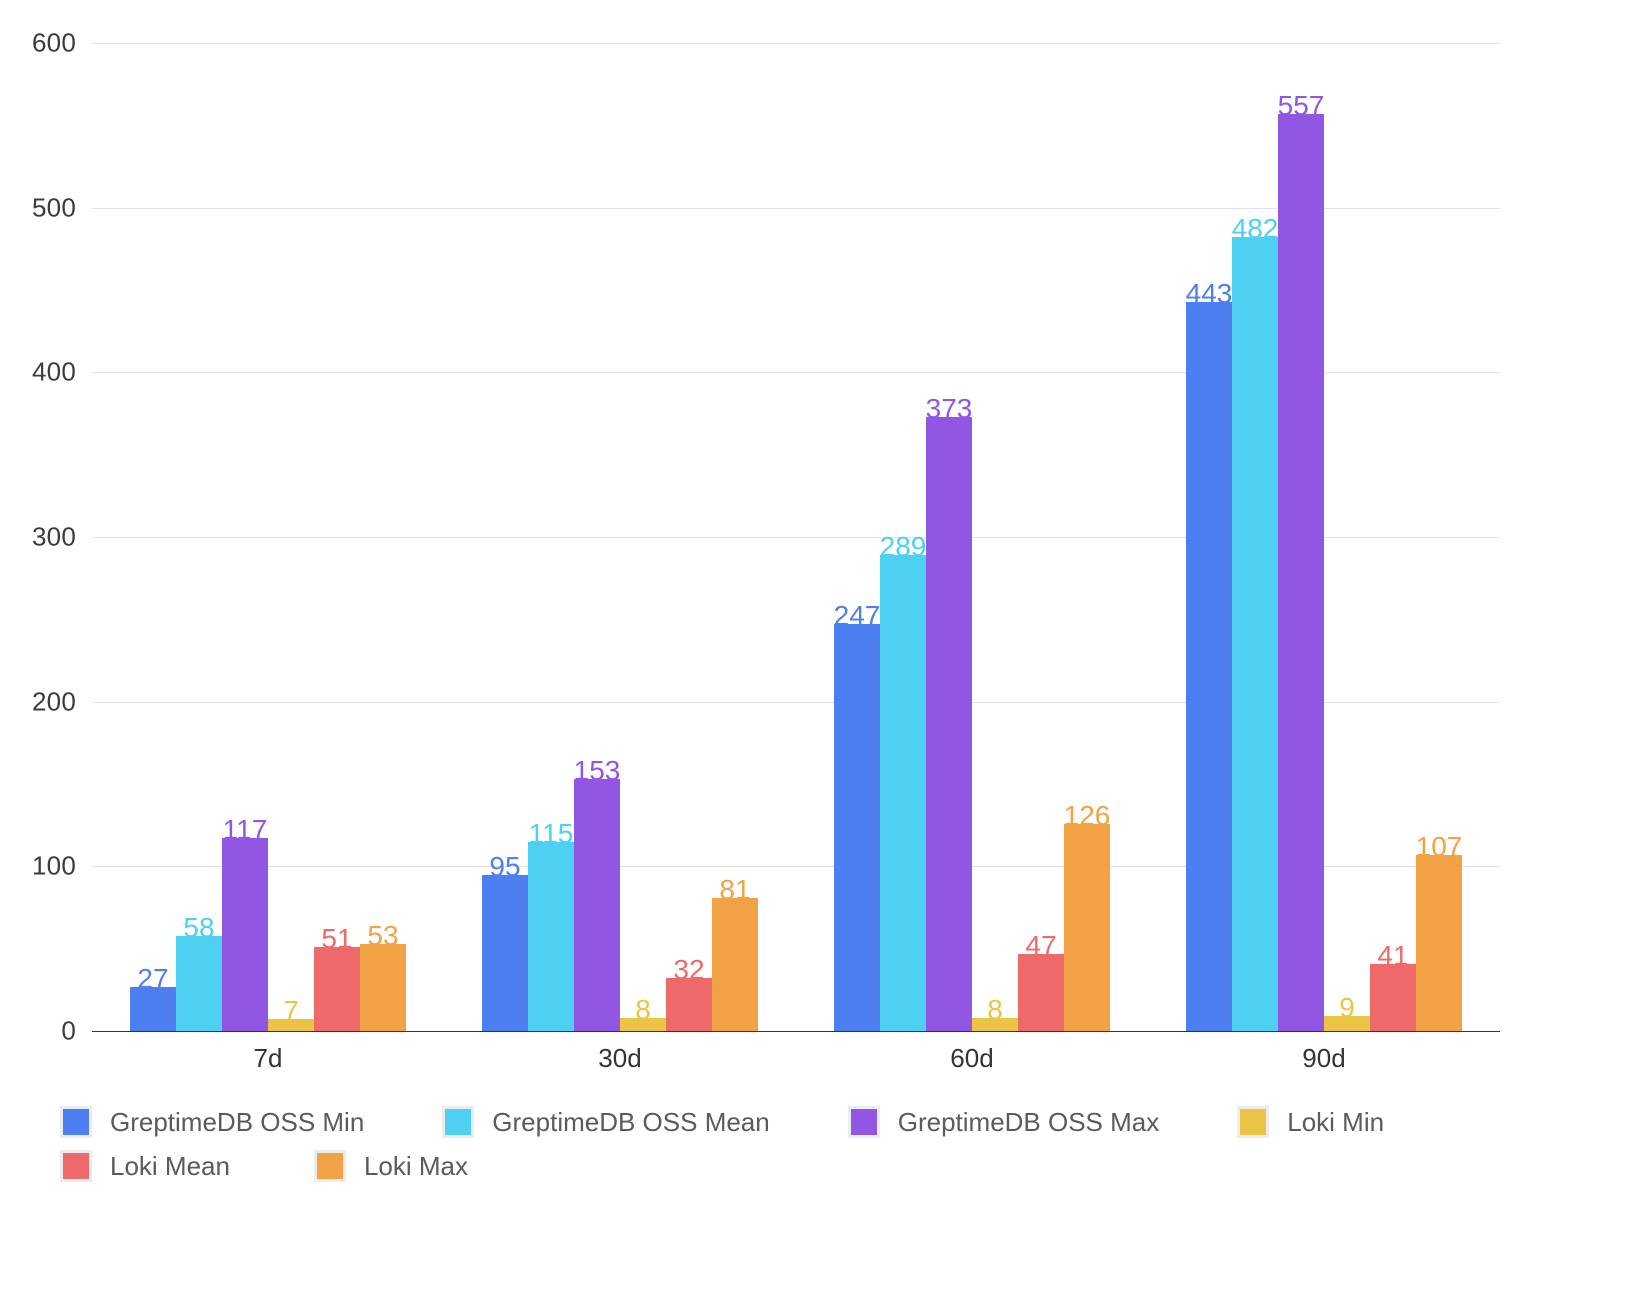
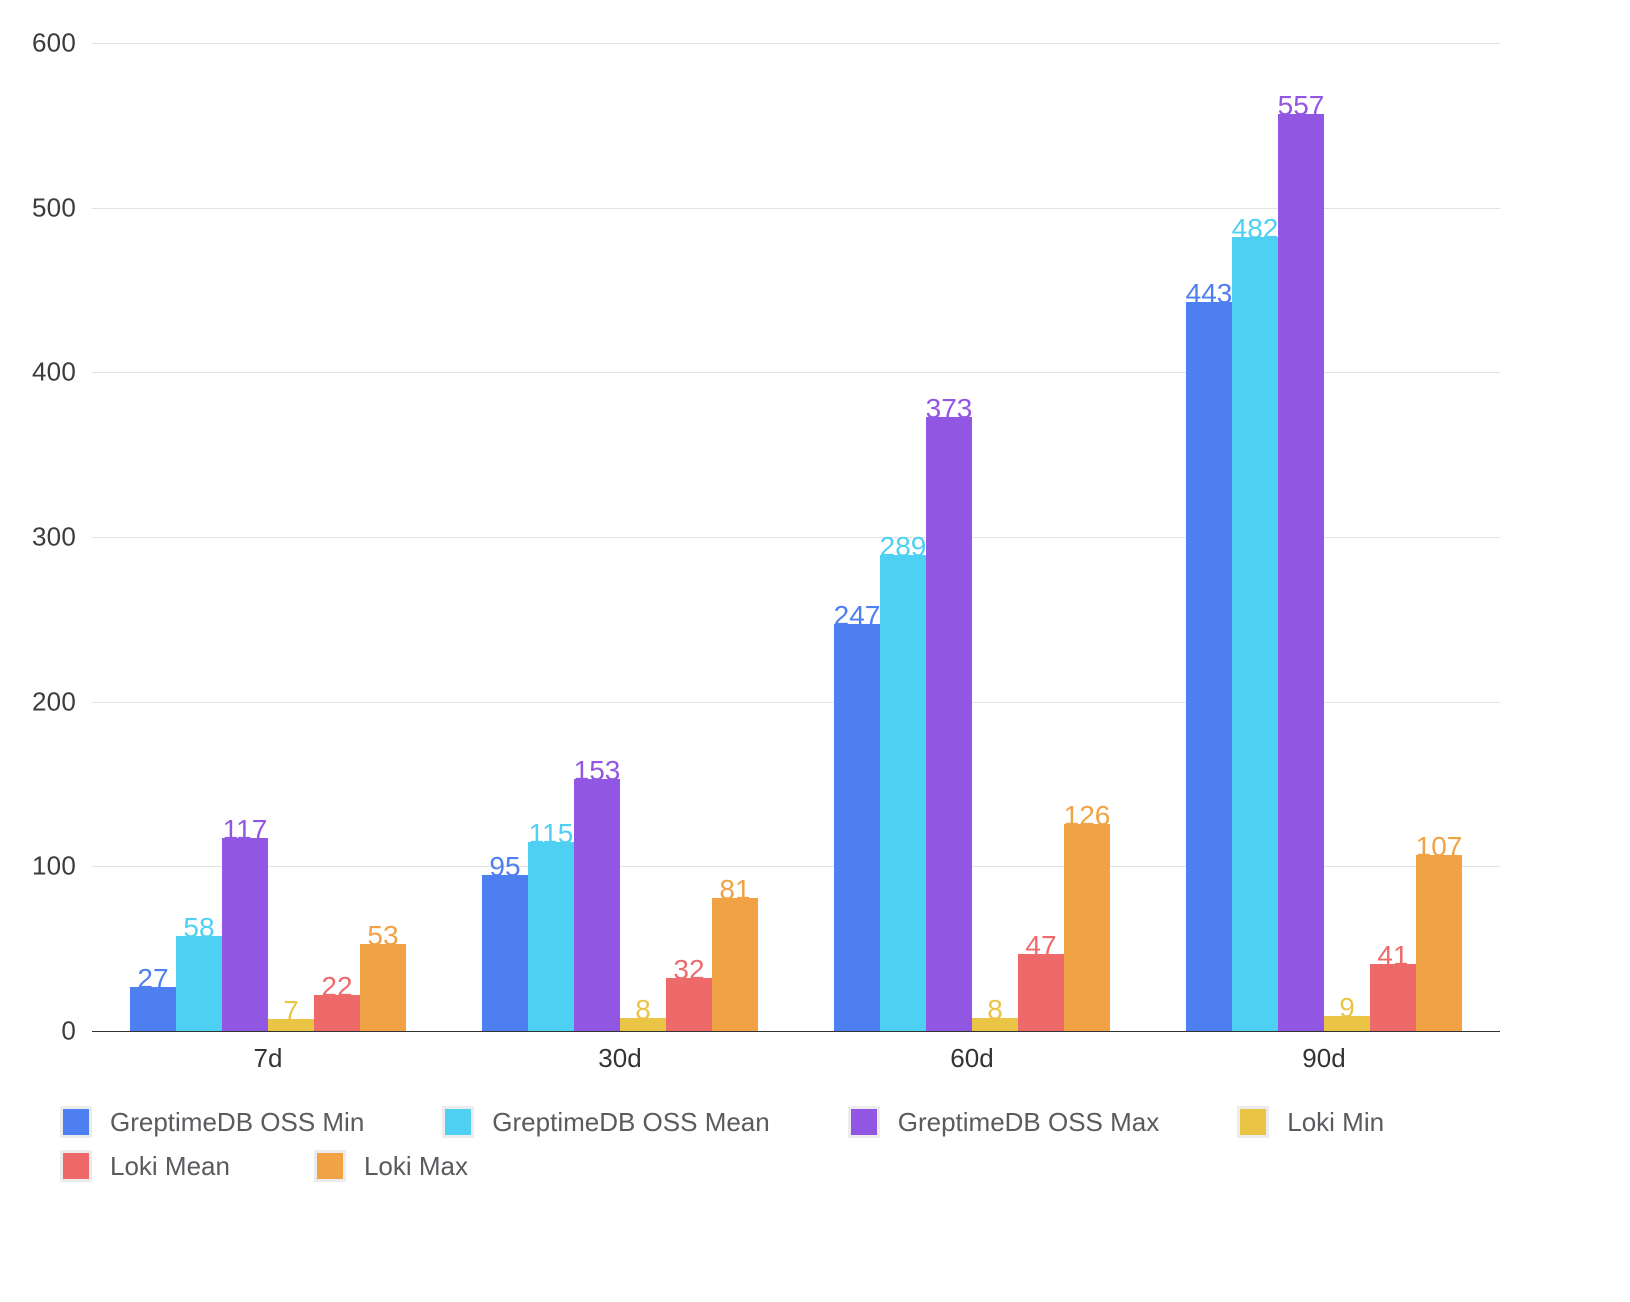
Loki Mean/7d: 51 -> 22
